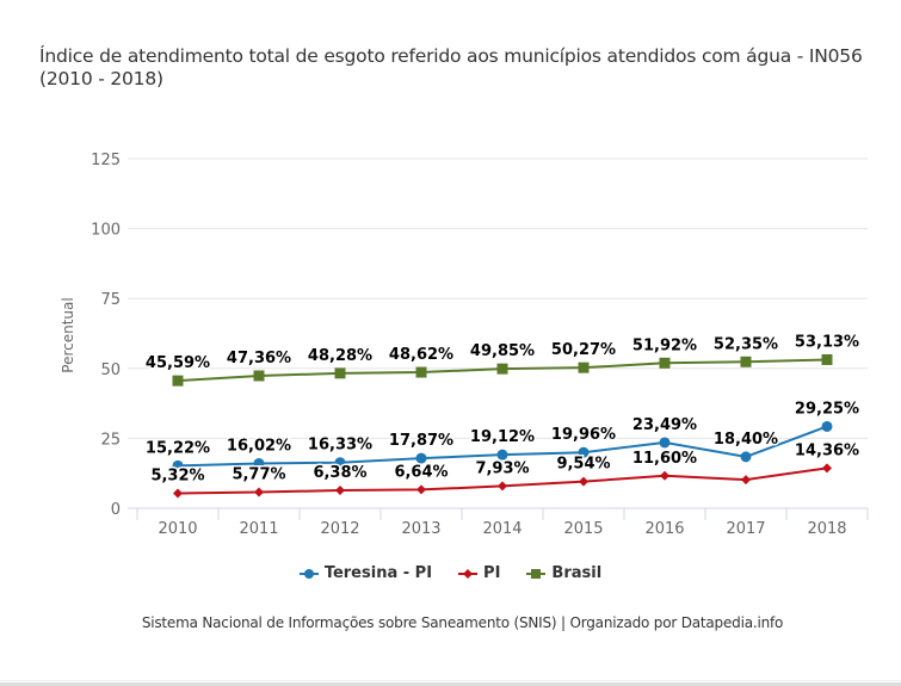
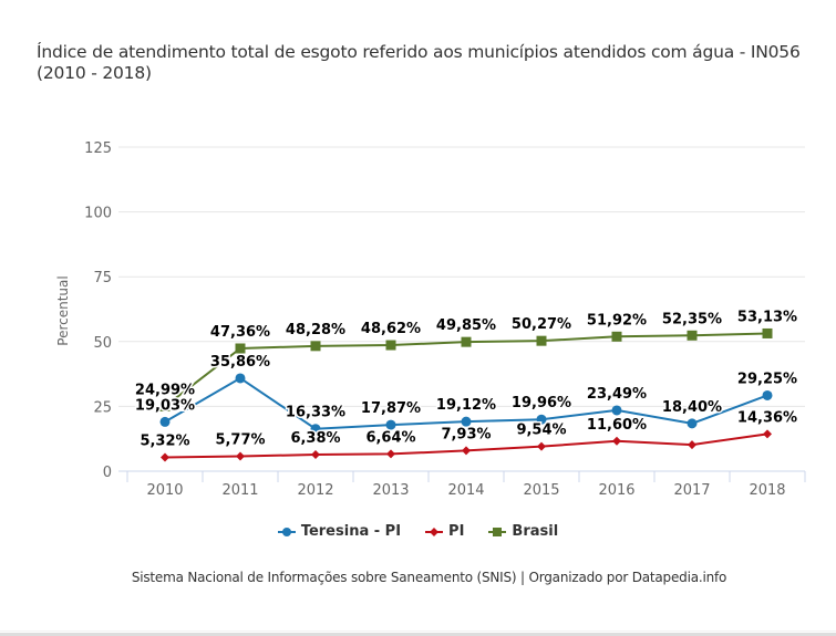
Teresina - PI/2010: 15,22% -> 19,03%
Brasil/2010: 45,59% -> 24,99%
Teresina - PI/2011: 16,02% -> 35,86%
